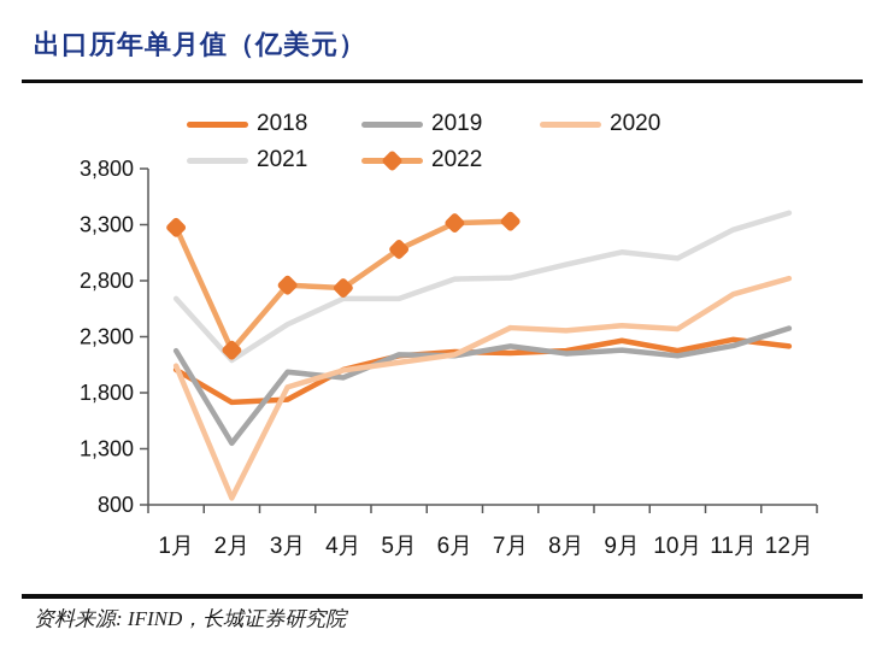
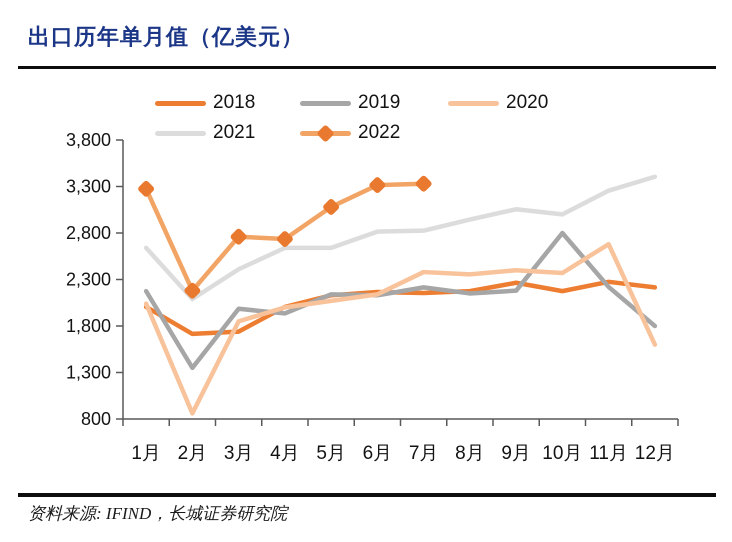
2019/10月: 2100 -> 2800
2019/12月: 2400 -> 1800
2020/12月: 2800 -> 1600
